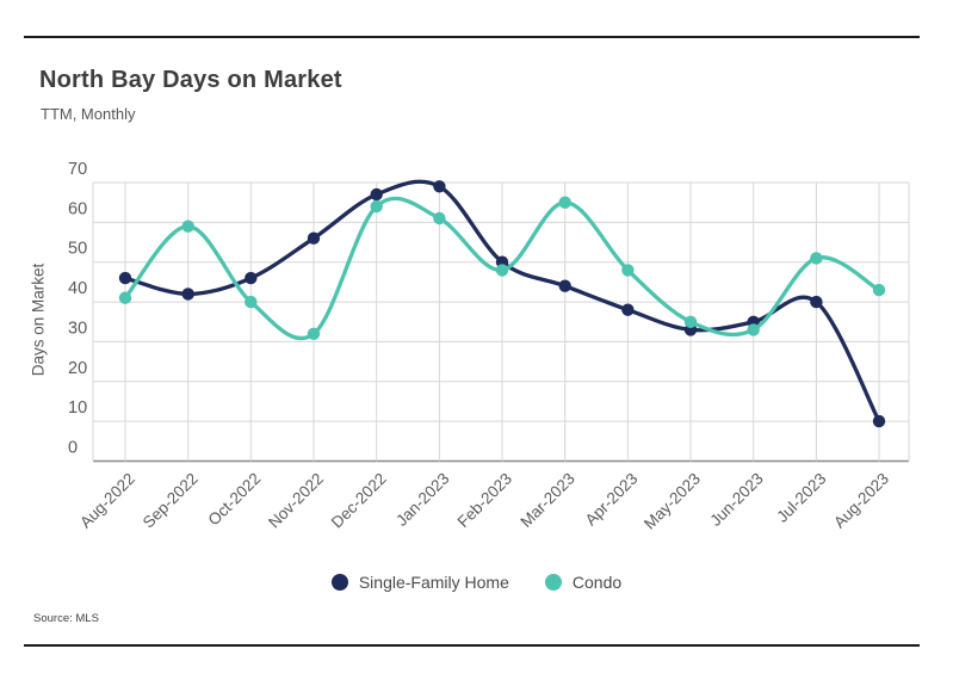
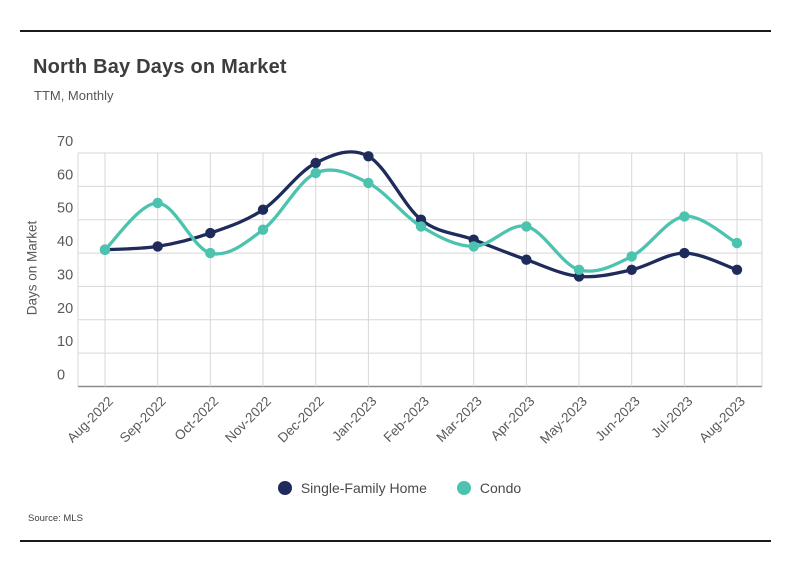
Single-Family Home/Aug-2022: 46 -> 41
Condo/Sep-2022: 59 -> 55
Single-Family Home/Nov-2022: 56 -> 53
Condo/Nov-2022: 32 -> 47
Condo/Mar-2023: 65 -> 42
Condo/Jun-2023: 33 -> 39
Single-Family Home/Aug-2023: 10 -> 35
